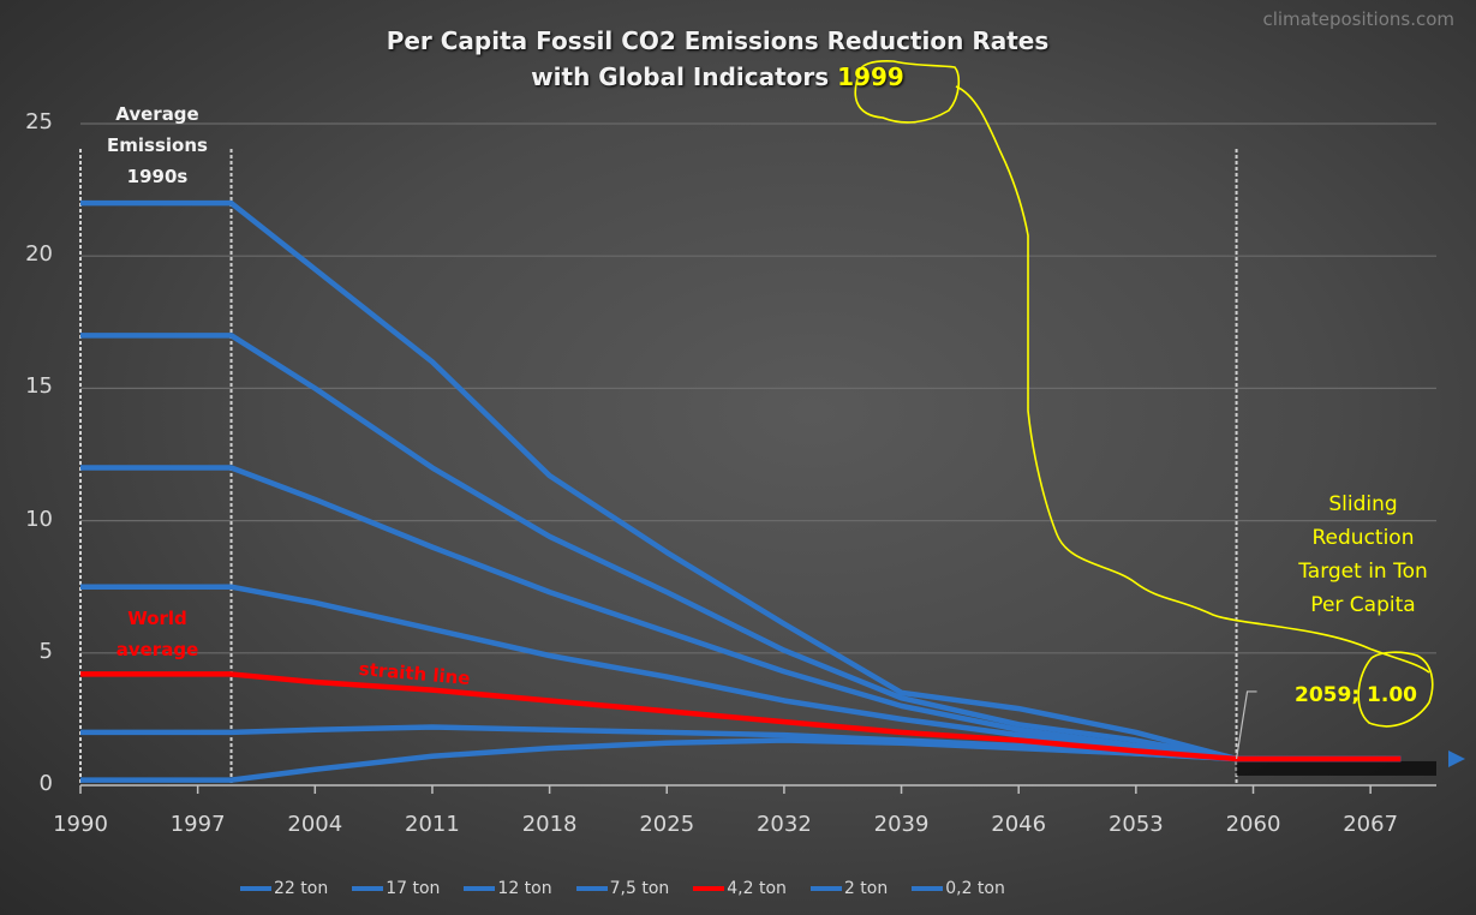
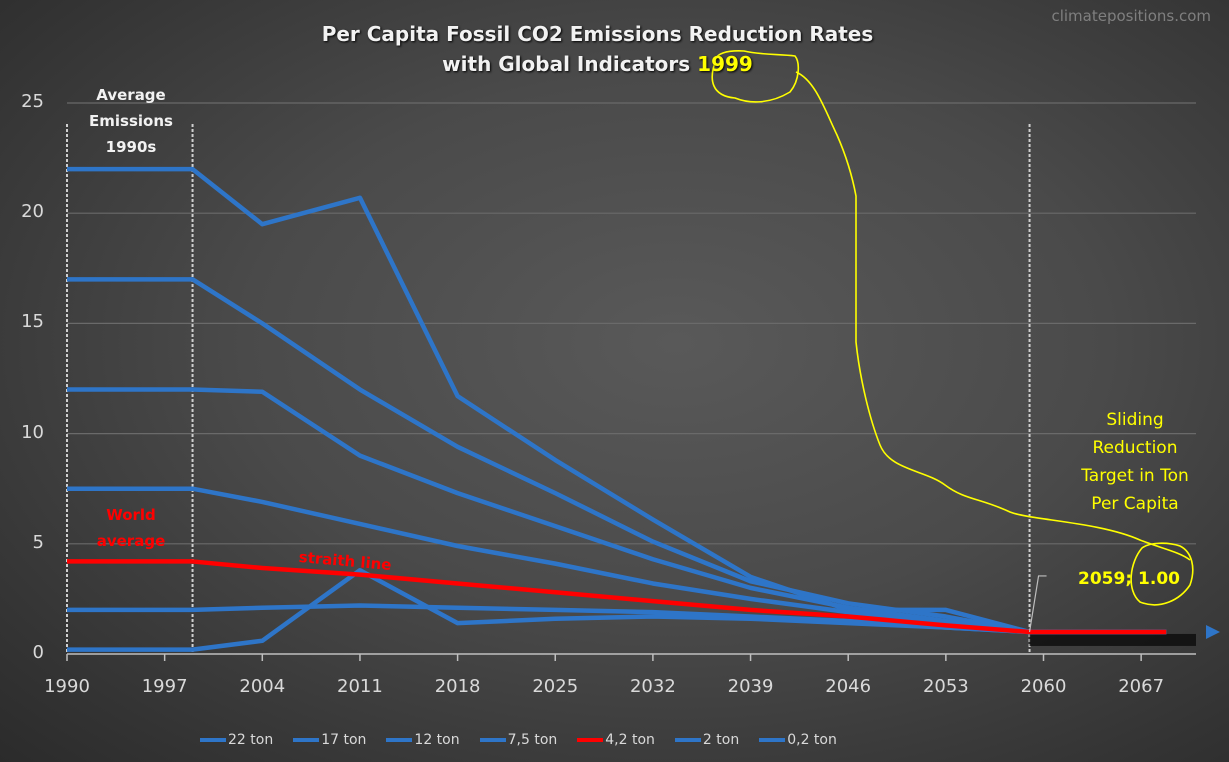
12 ton/2004: 10.8 -> 11.9
22 ton/2011: 16.0 -> 20.7
0,2 ton/2011: 1.1 -> 3.8
22 ton/2046: 2.9 -> 2.0
